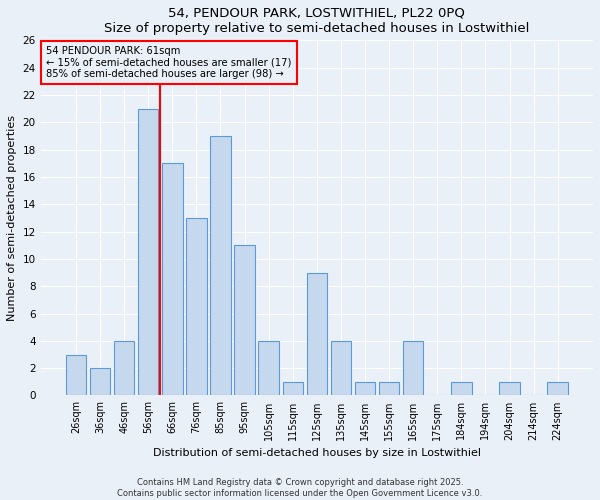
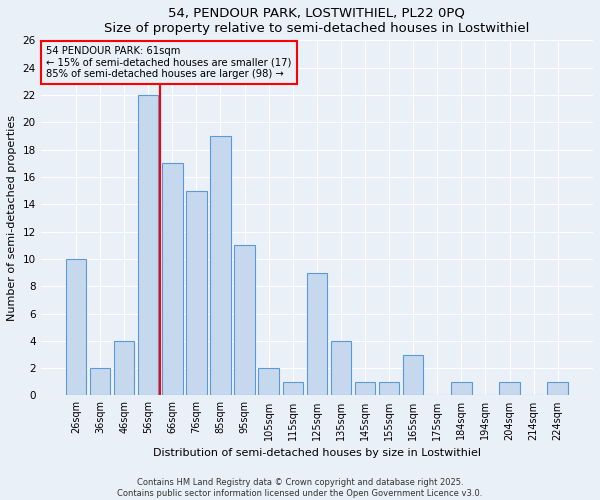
26sqm: 3 -> 10
56sqm: 21 -> 22
76sqm: 13 -> 15
105sqm: 4 -> 2
165sqm: 4 -> 3
